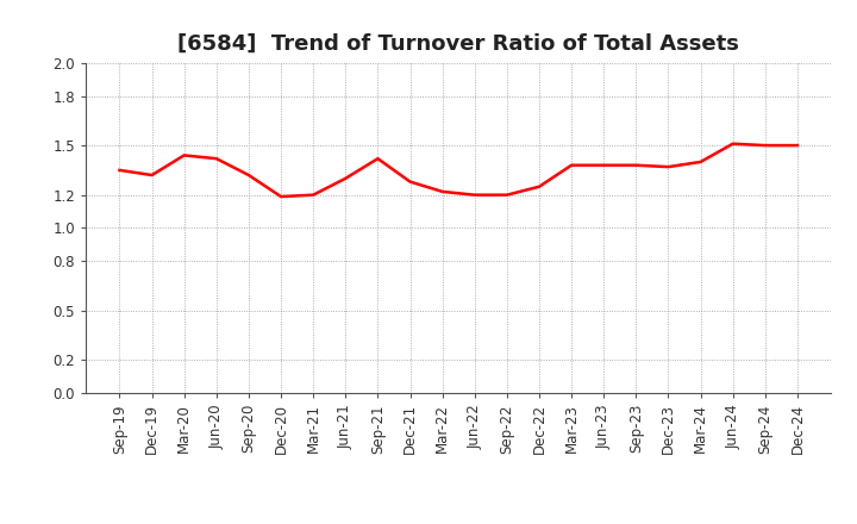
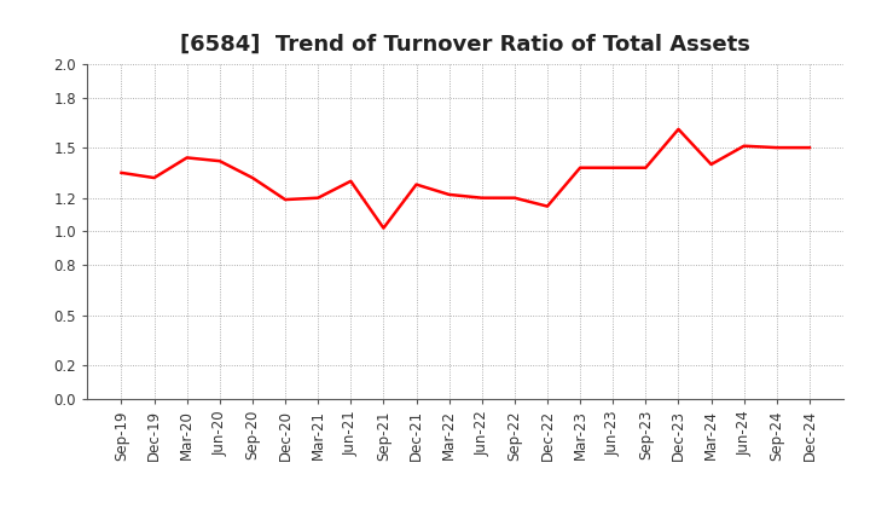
Sep-21: 1.42 -> 1.02
Dec-22: 1.25 -> 1.15
Dec-23: 1.37 -> 1.61
